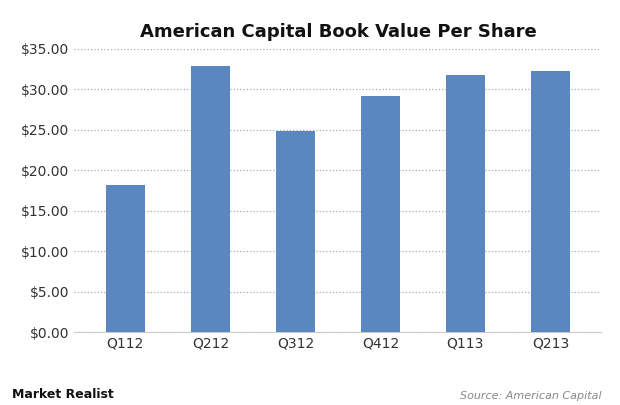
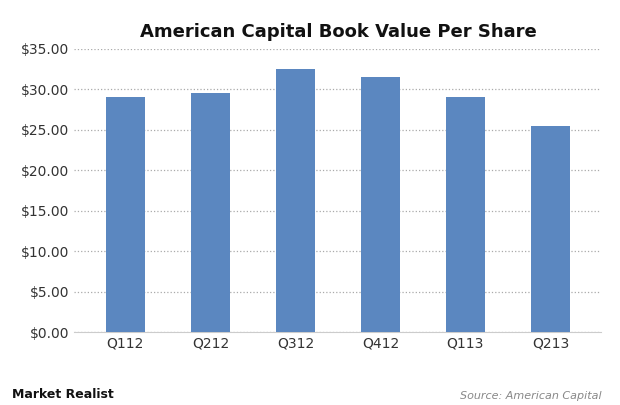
Q112: $18.2 -> $29.0
Q212: $32.8 -> $29.5
Q312: $24.8 -> $32.5
Q412: $29.2 -> $31.5
Q113: $31.8 -> $29.0
Q213: $32.2 -> $25.5
